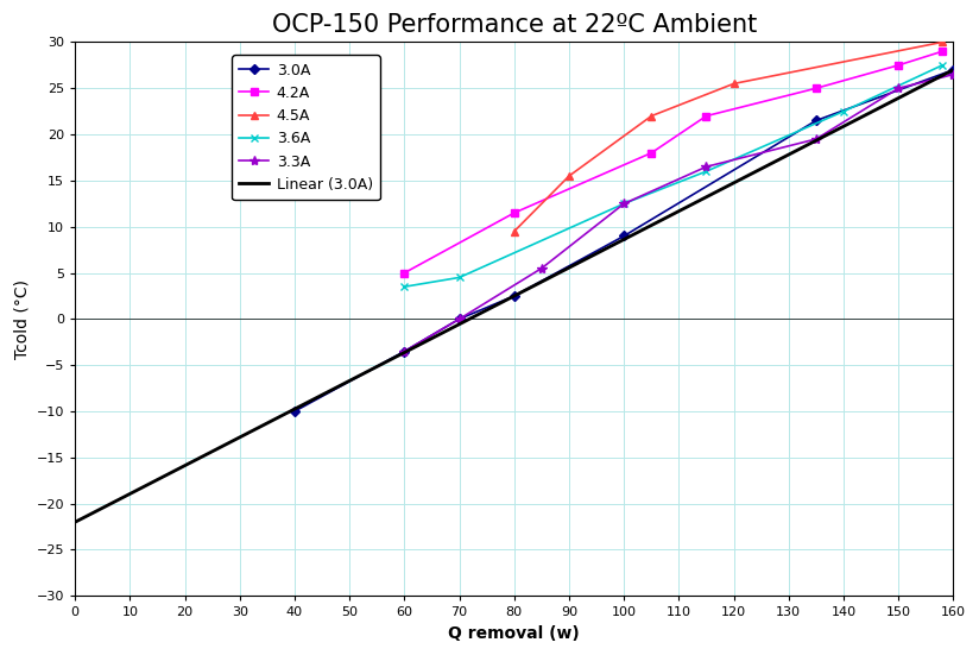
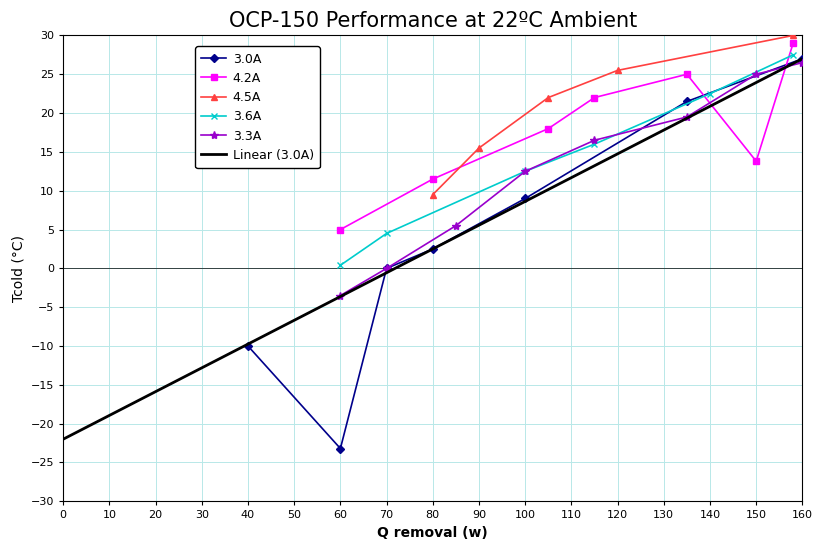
3.0A/60: -3.5 -> -23.2
3.6A/60: 3.5 -> 0.4
4.2A/150: 27.5 -> 13.8
